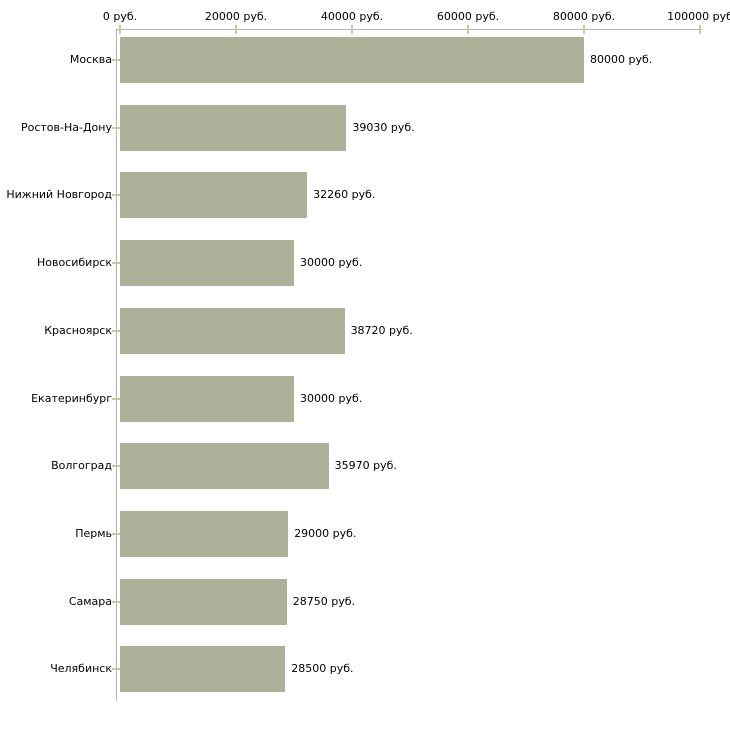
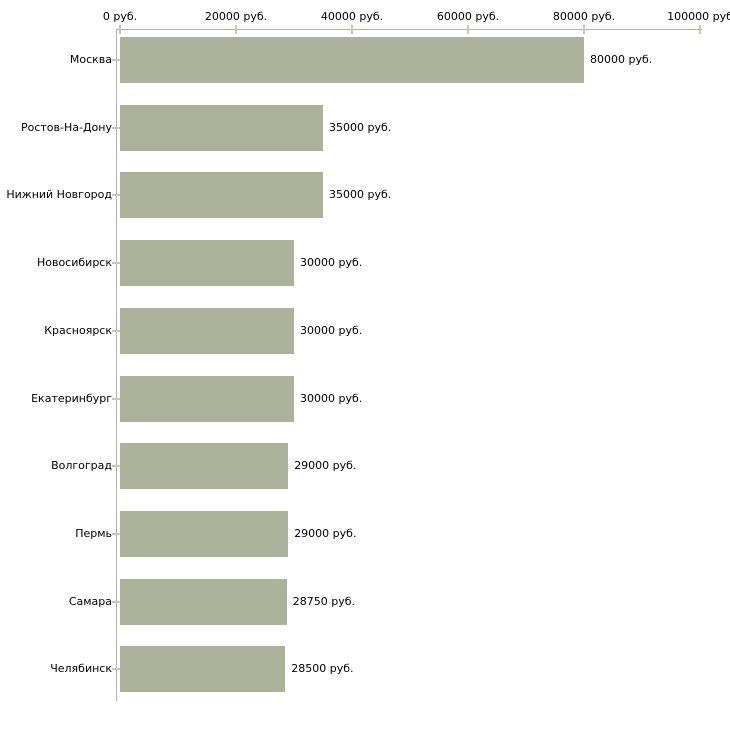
Ростов-На-Дону: 39030 -> 35000
Нижний Новгород: 32260 -> 35000
Красноярск: 38720 -> 30000
Волгоград: 35970 -> 29000
